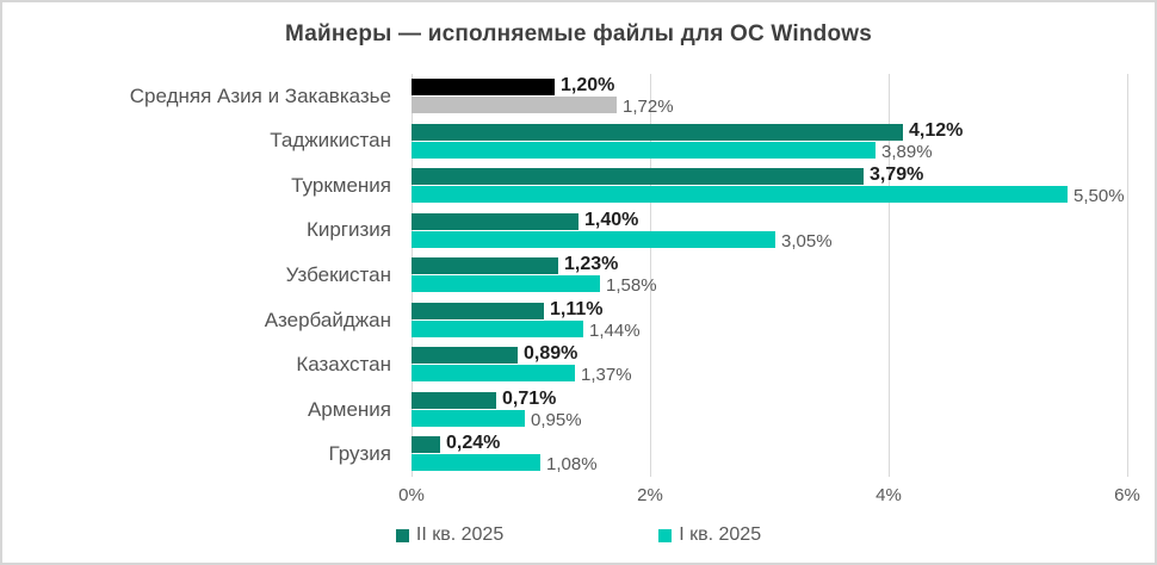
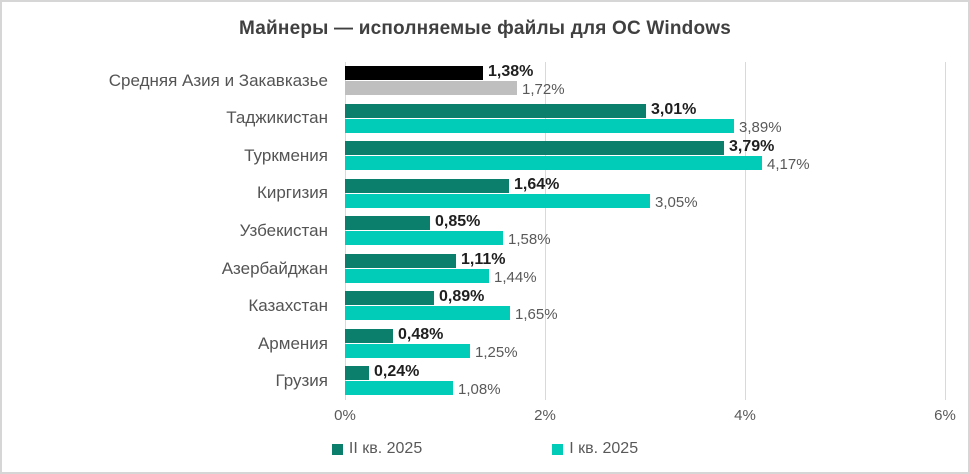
II кв. 2025/Средняя Азия и Закавказье: 1,20% -> 1,38%
II кв. 2025/Таджикистан: 4,12% -> 3,01%
I кв. 2025/Туркмения: 5,50% -> 4,17%
II кв. 2025/Киргизия: 1,40% -> 1,64%
II кв. 2025/Узбекистан: 1,23% -> 0,85%
I кв. 2025/Казахстан: 1,37% -> 1,65%
II кв. 2025/Армения: 0,71% -> 0,48%
I кв. 2025/Армения: 0,95% -> 1,25%
